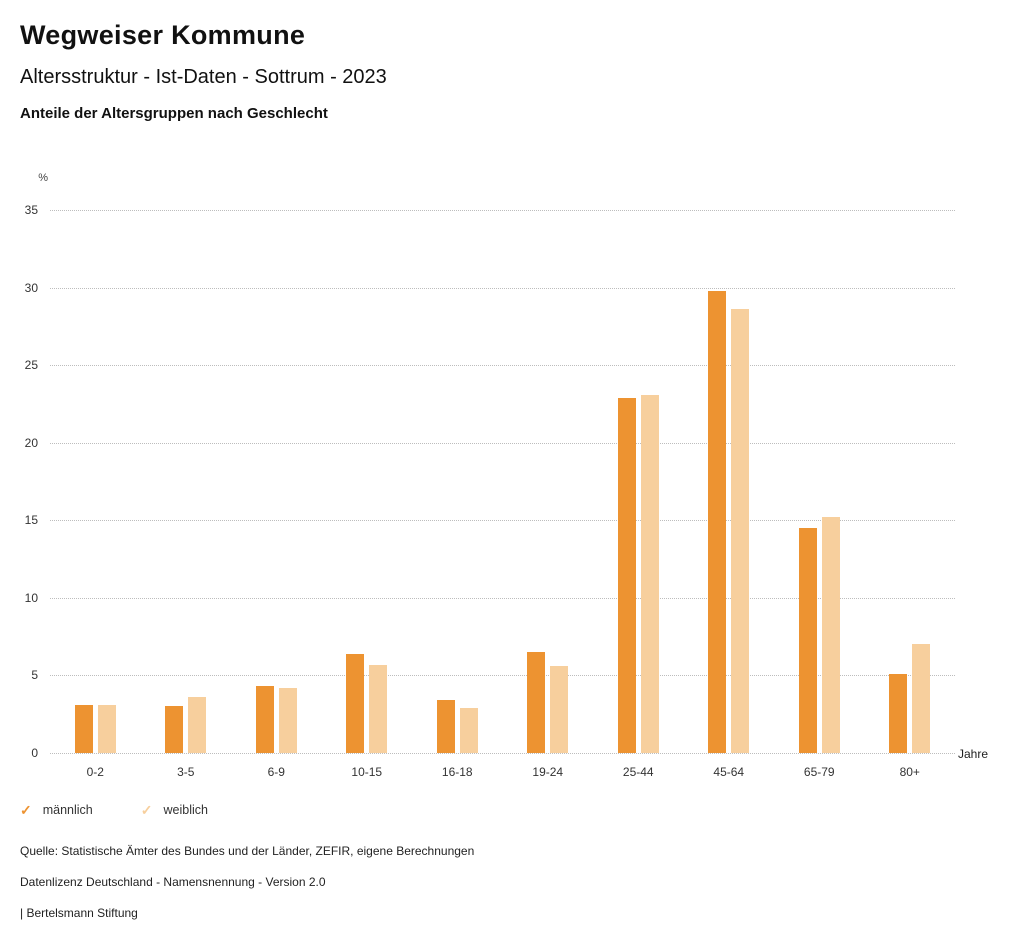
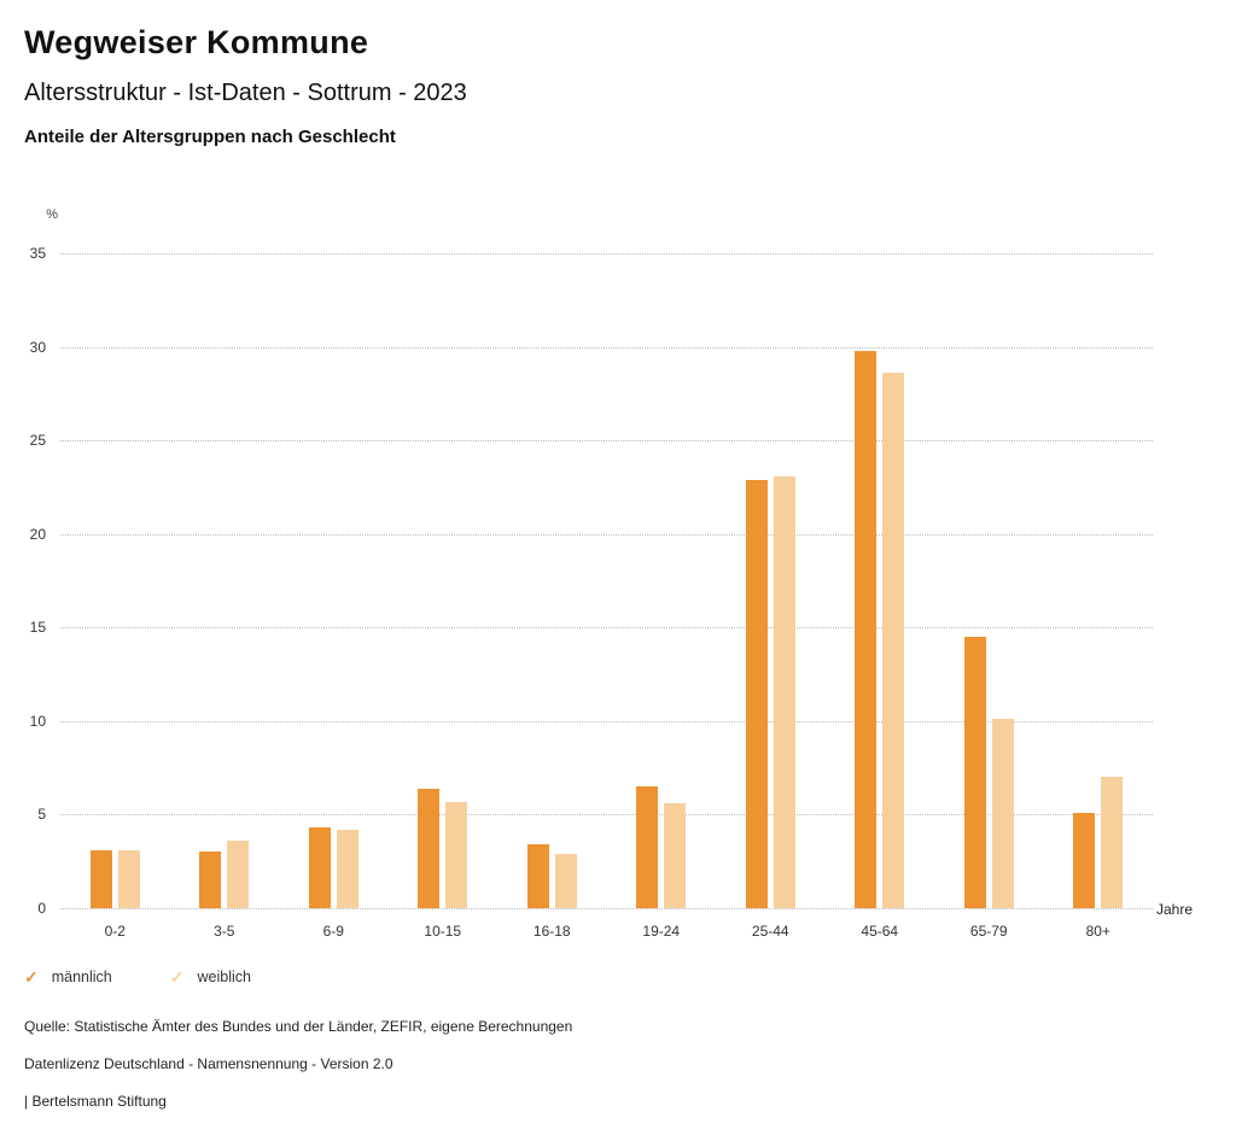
weiblich/65-79: 15.2 -> 10.1
